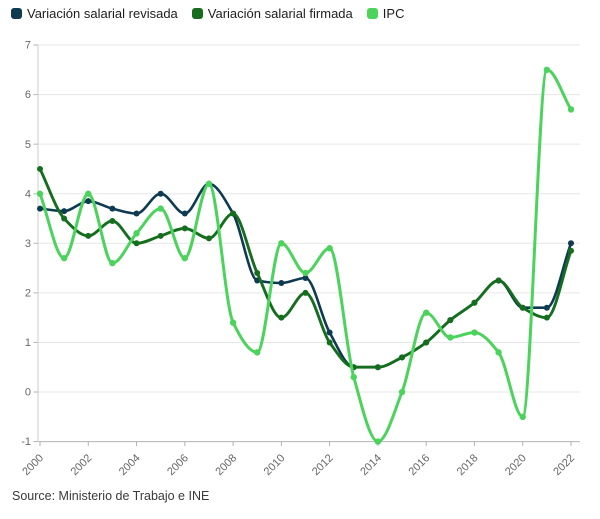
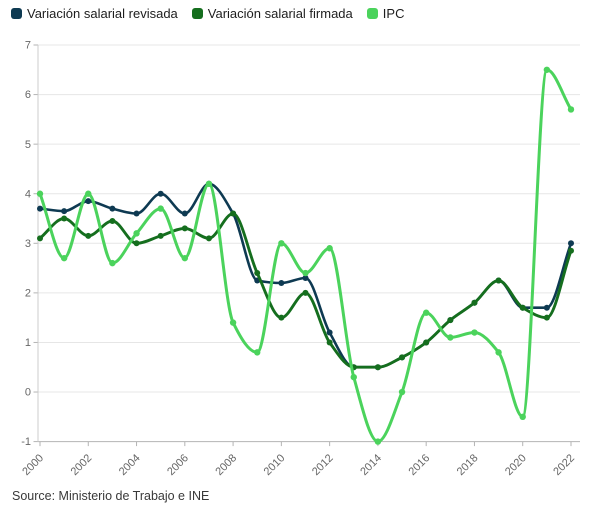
Variación salarial firmada/2000: 4.5 -> 3.1
